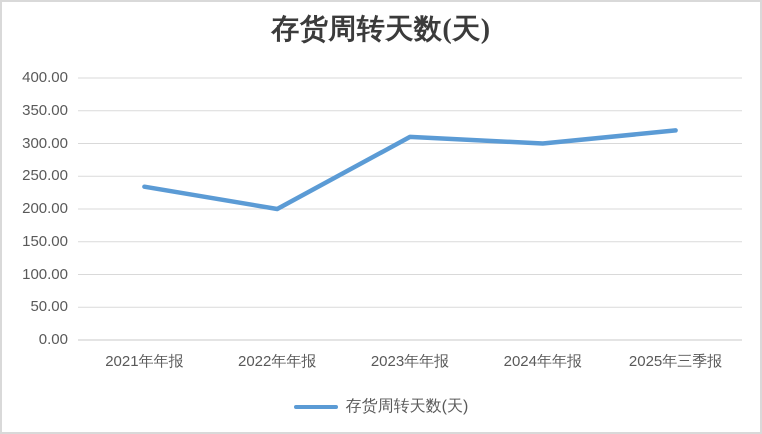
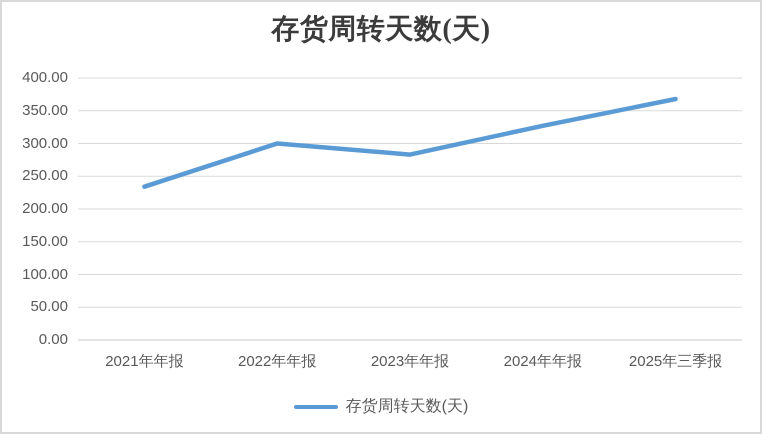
2022年年报: 200 -> 300
2023年年报: 310 -> 280
2024年年报: 300 -> 330
2025年三季报: 320 -> 370
